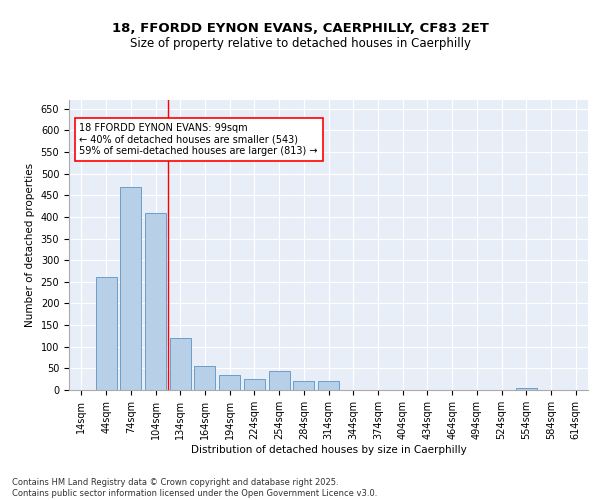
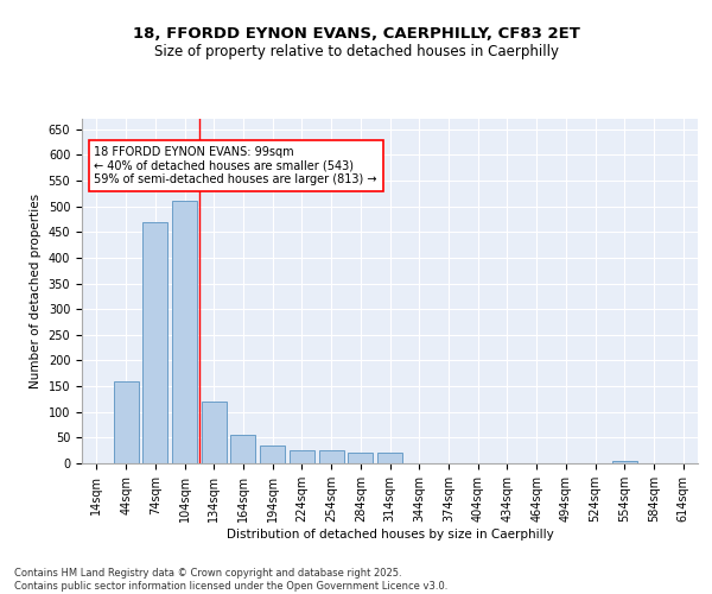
44sqm: 260 -> 160
104sqm: 410 -> 510
254sqm: 45 -> 25
